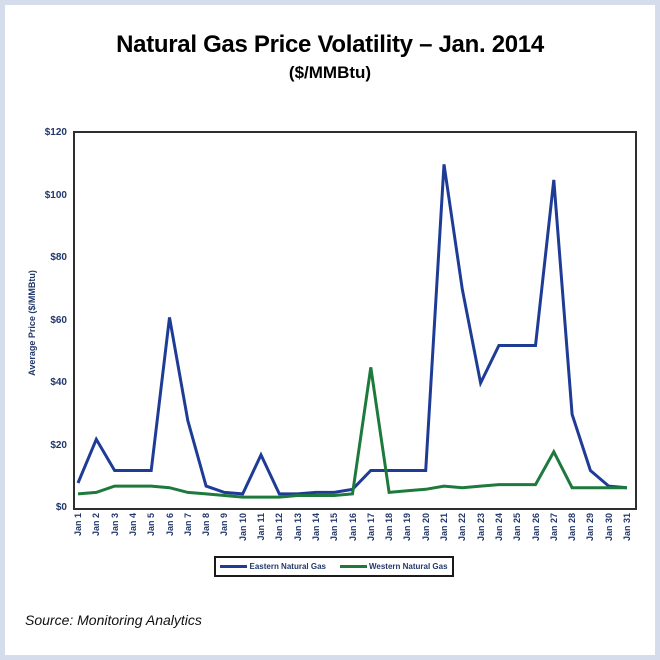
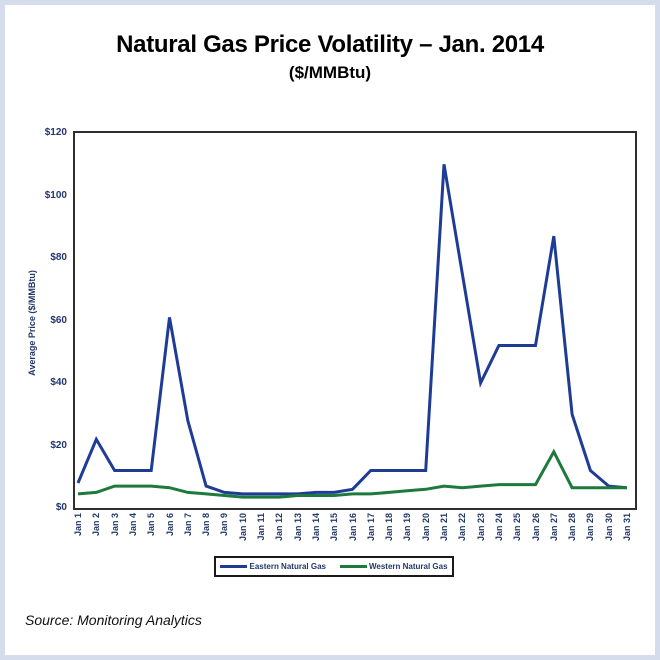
Eastern Natural Gas/Jan 11: $17 -> $4
Western Natural Gas/Jan 17: $45 -> $4
Eastern Natural Gas/Jan 22: $70 -> $75
Eastern Natural Gas/Jan 27: $105 -> $87
